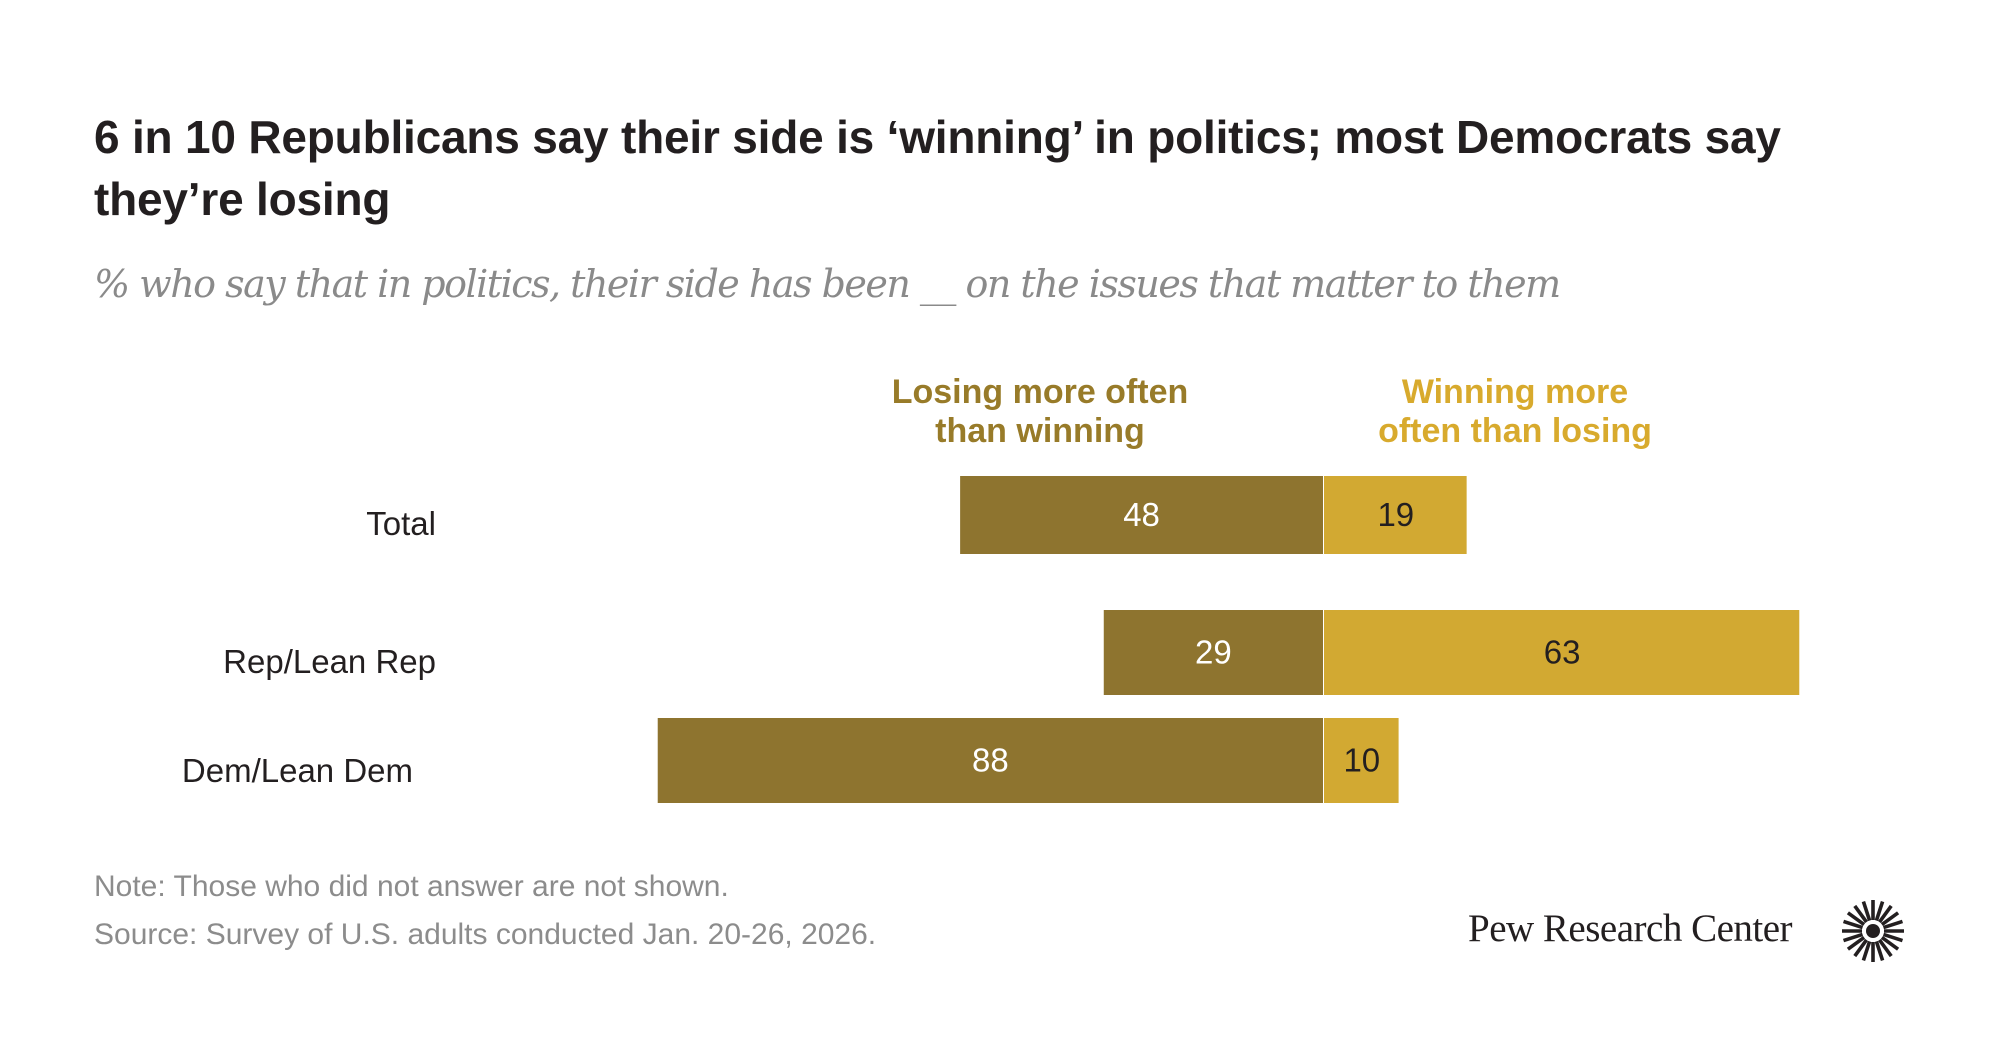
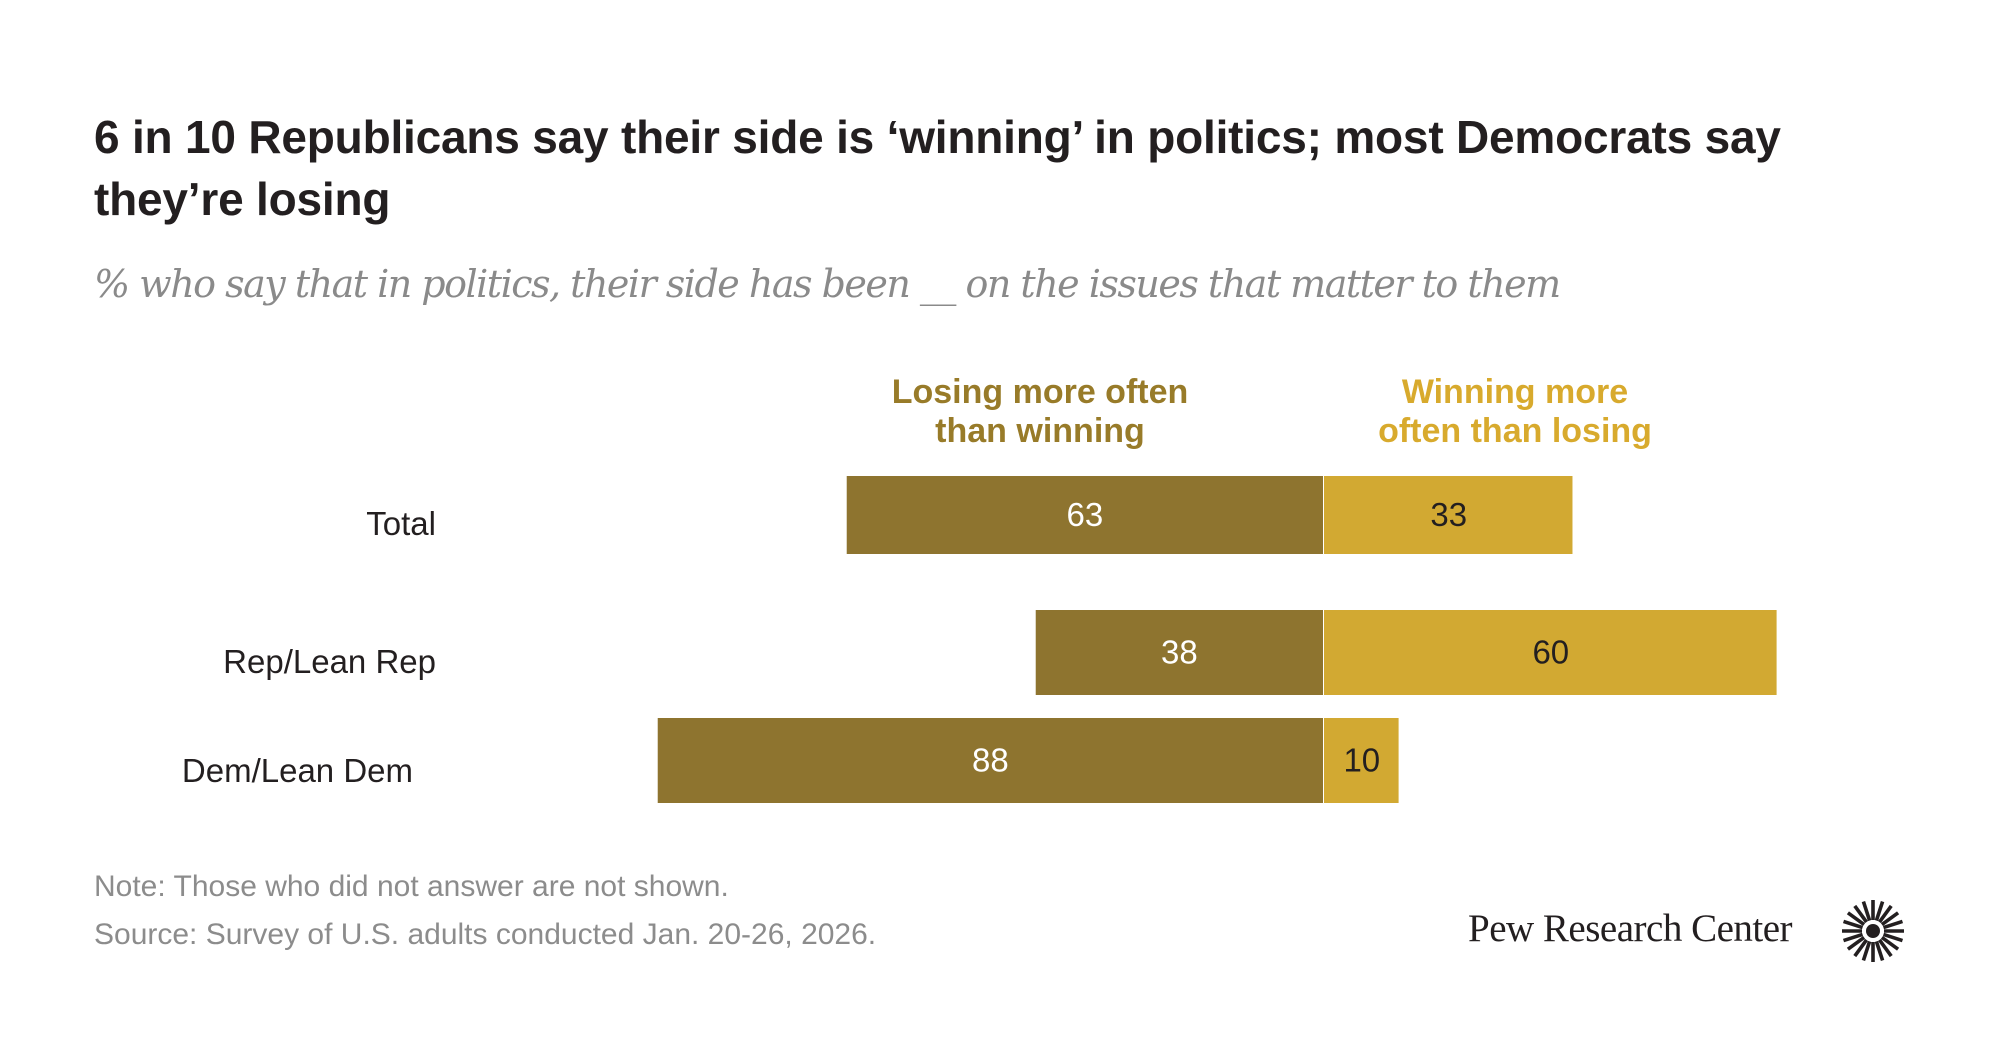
Losing more often than winning/Total: 48 -> 63
Winning more often than losing/Total: 19 -> 33
Losing more often than winning/Rep/Lean Rep: 29 -> 38
Winning more often than losing/Rep/Lean Rep: 63 -> 60
